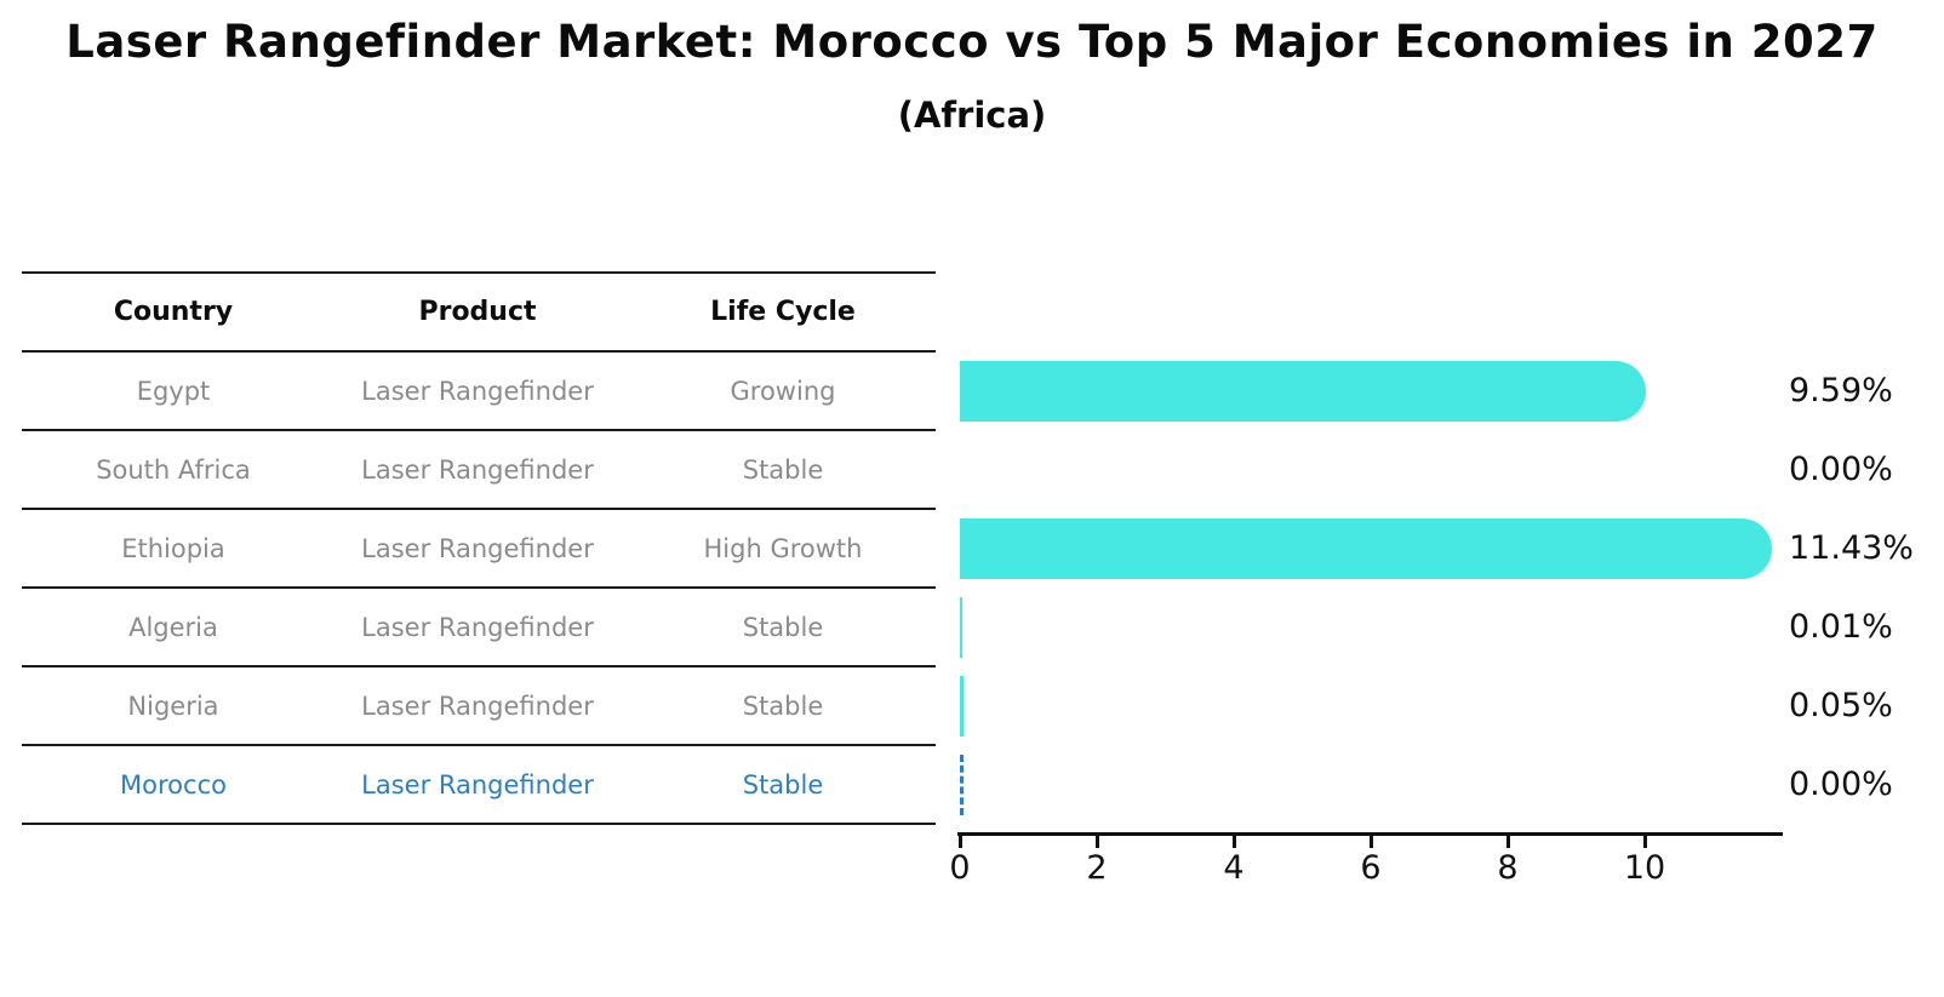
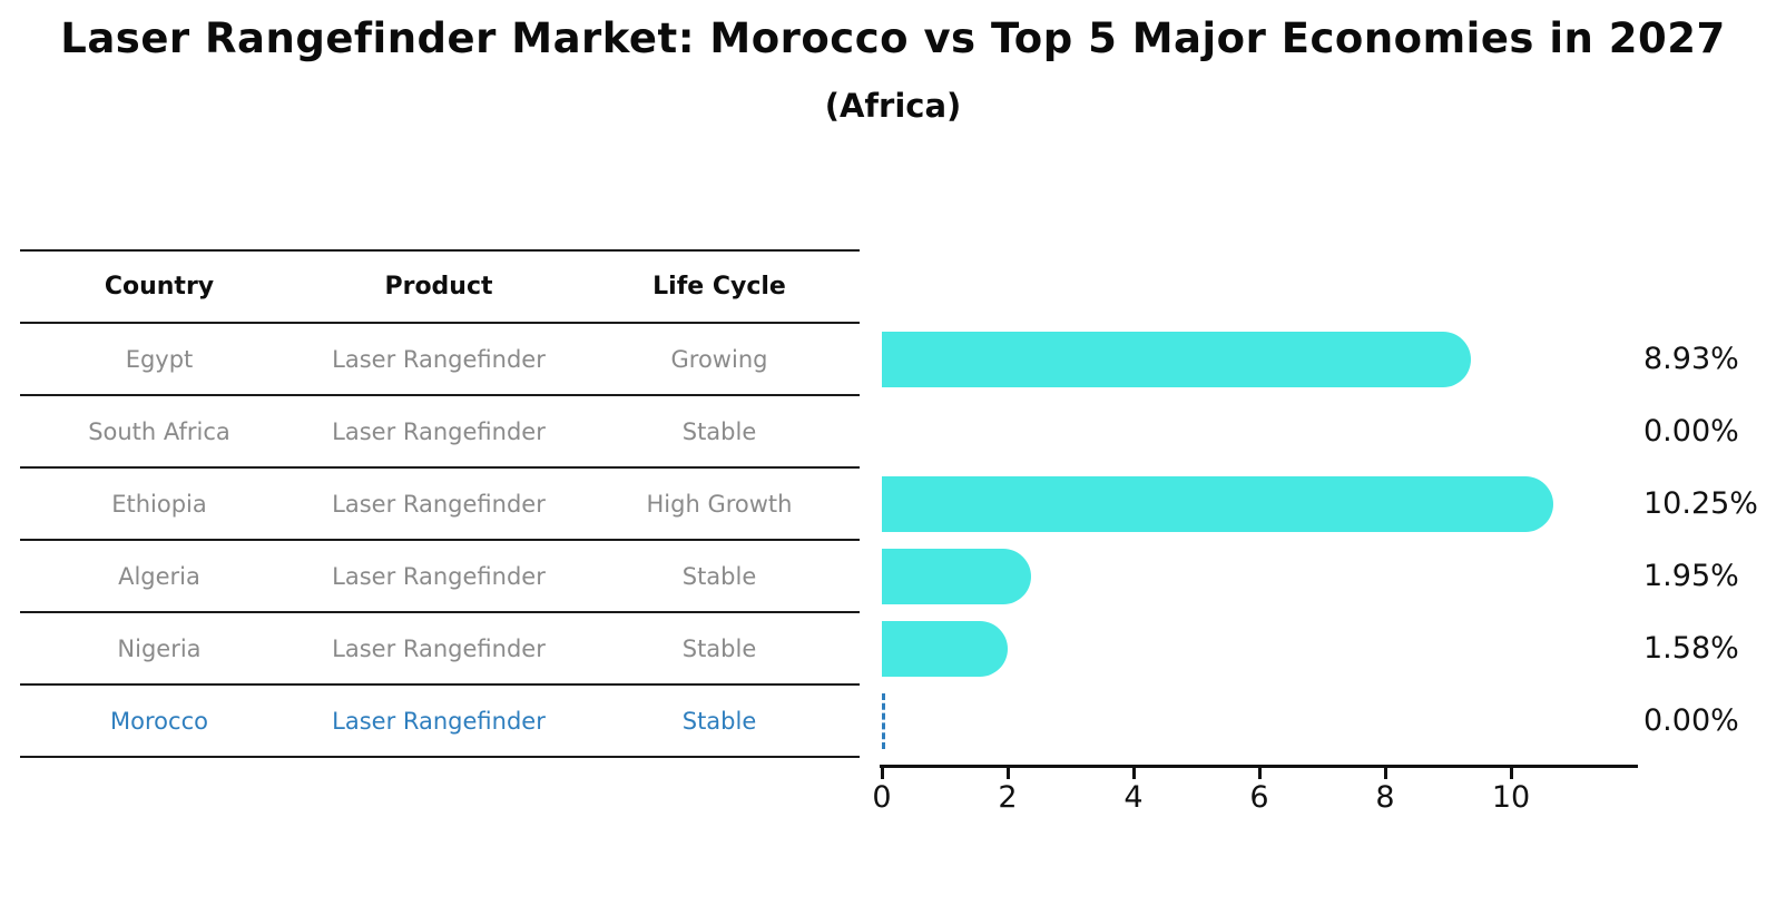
Egypt: 9.59% -> 8.93%
Ethiopia: 11.43% -> 10.25%
Algeria: 0.01% -> 1.95%
Nigeria: 0.05% -> 1.58%
